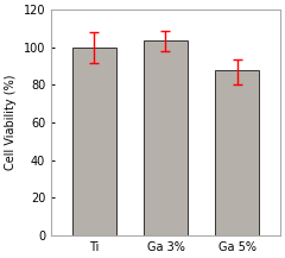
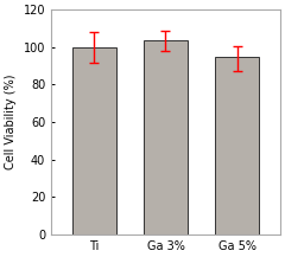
Ga 5%: 88 -> 95
